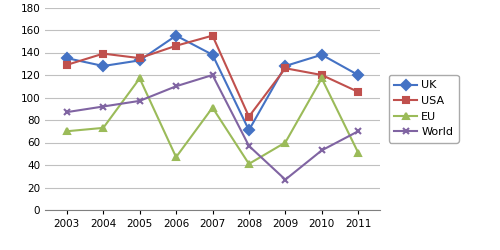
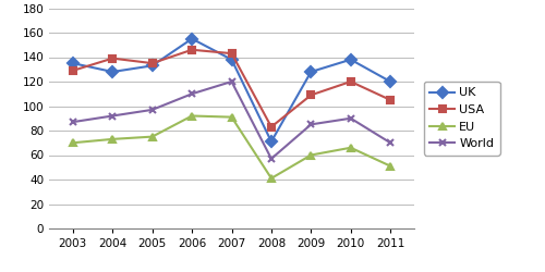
EU/2005: 117 -> 75
EU/2006: 47 -> 92
USA/2007: 155 -> 143
USA/2009: 126 -> 109
World/2009: 27 -> 85
EU/2010: 117 -> 66
World/2010: 53 -> 90
